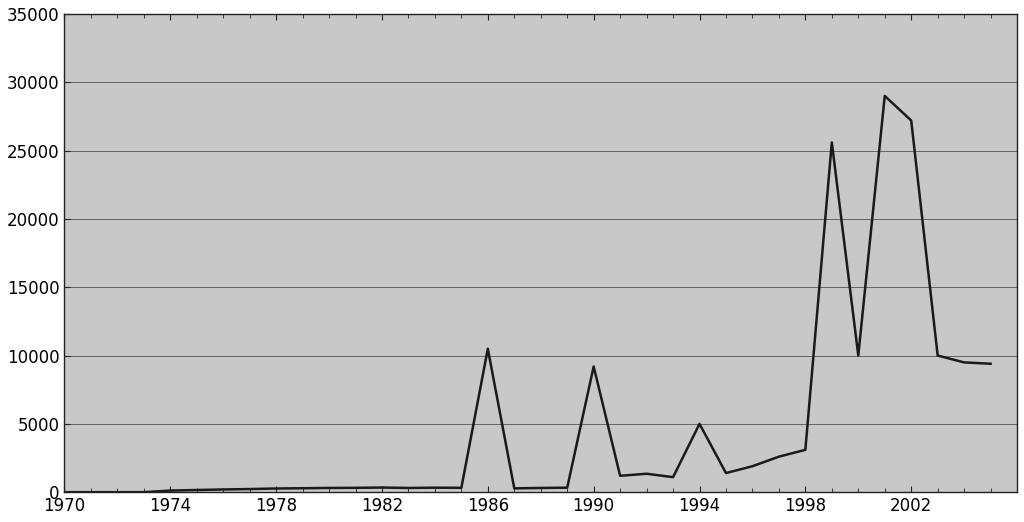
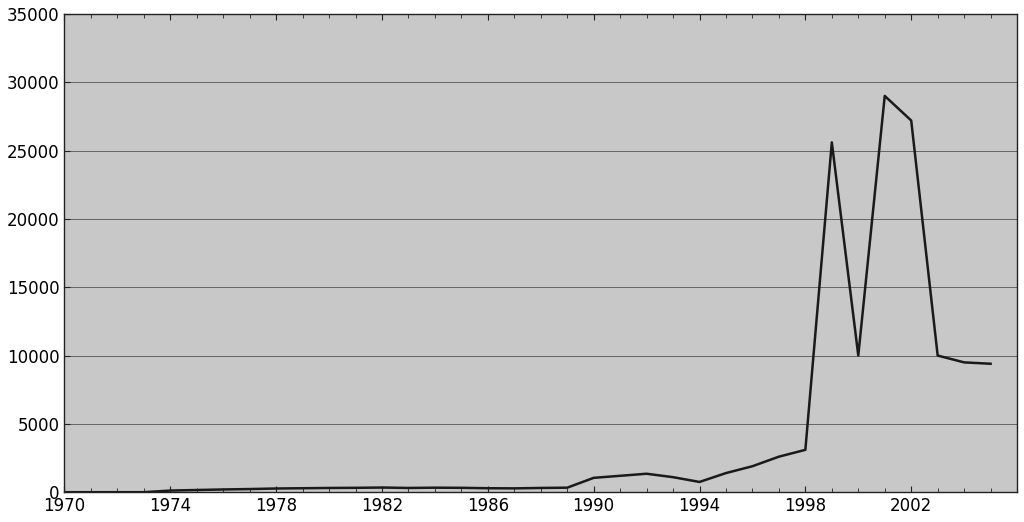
1986: 10500 -> 300
1990: 9200 -> 1000
1994: 5000 -> 800
